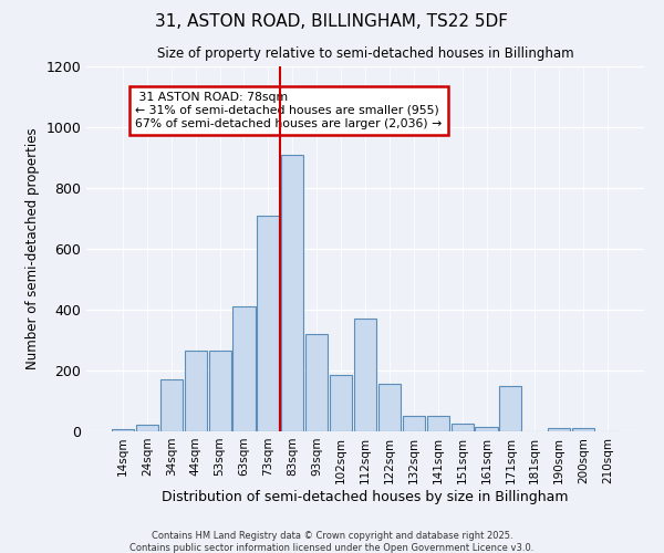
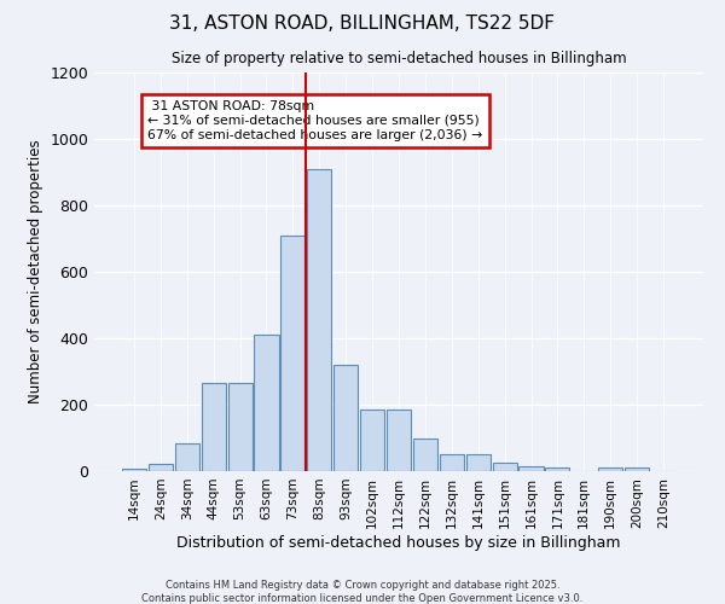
34sqm: 170 -> 85
112sqm: 370 -> 185
122sqm: 155 -> 100
171sqm: 150 -> 12
